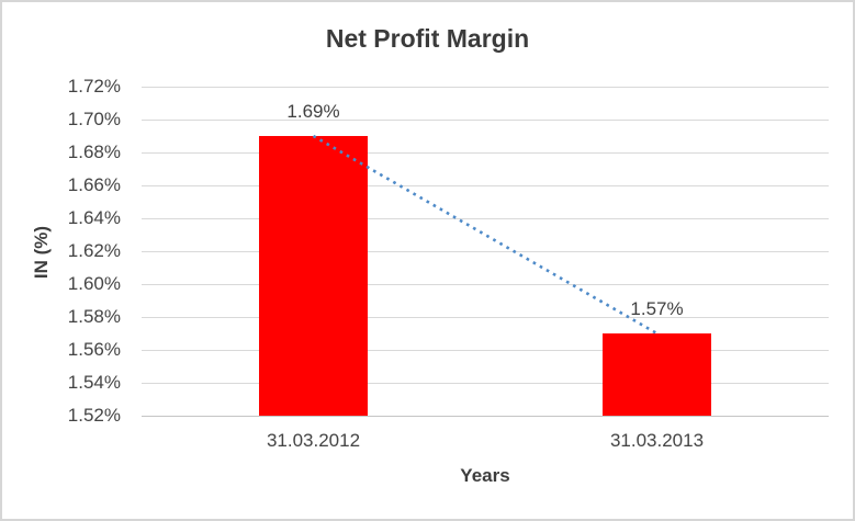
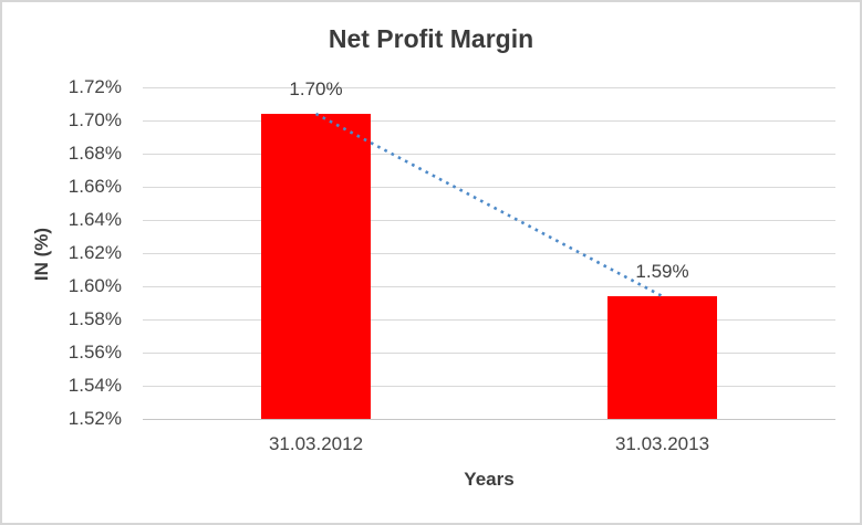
31.03.2012: 1.69% -> 1.70%
31.03.2013: 1.57% -> 1.59%
